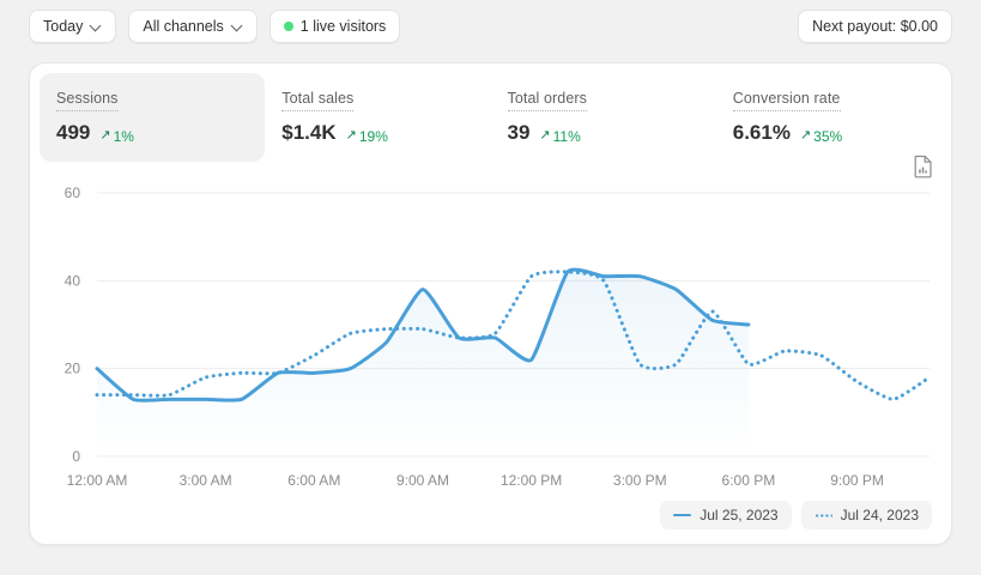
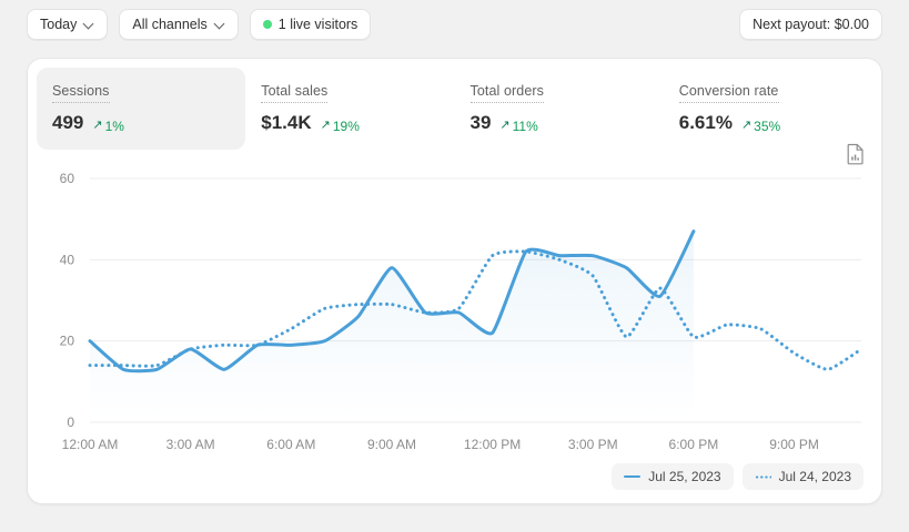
Jul 25, 2023/3:00 AM: 13 -> 18
Jul 24, 2023/3:00 PM: 21 -> 36
Jul 25, 2023/6:00 PM: 30 -> 47
